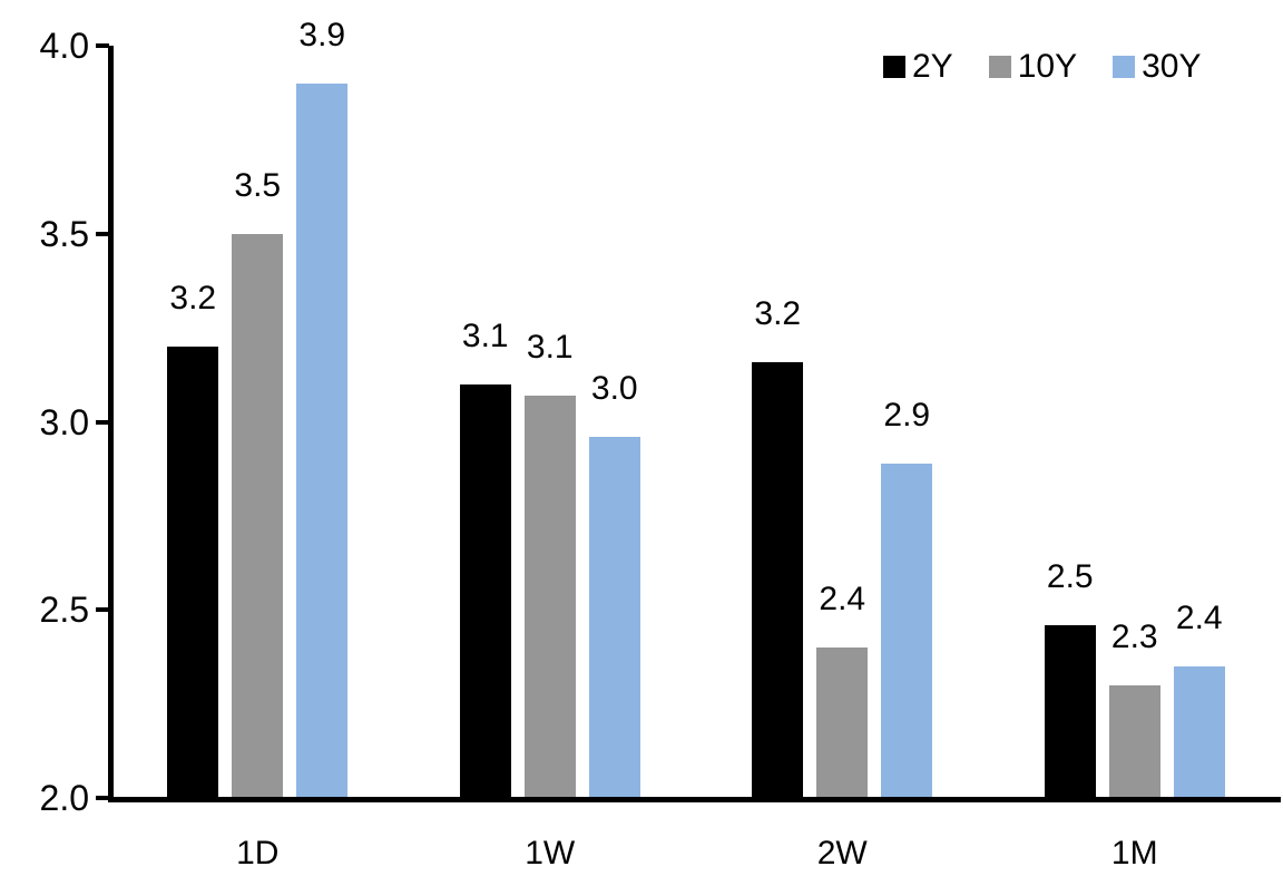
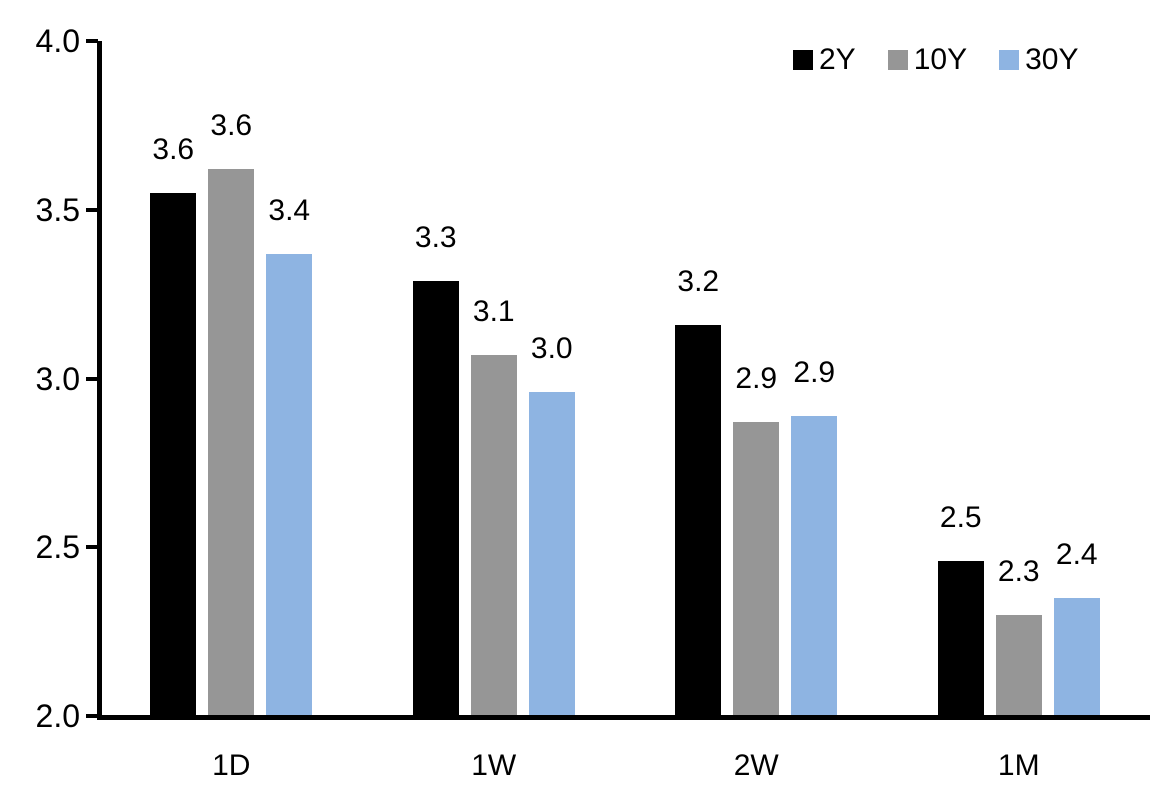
2Y/1D: 3.2 -> 3.6
10Y/1D: 3.5 -> 3.6
30Y/1D: 3.9 -> 3.4
2Y/1W: 3.1 -> 3.3
10Y/2W: 2.4 -> 2.9
